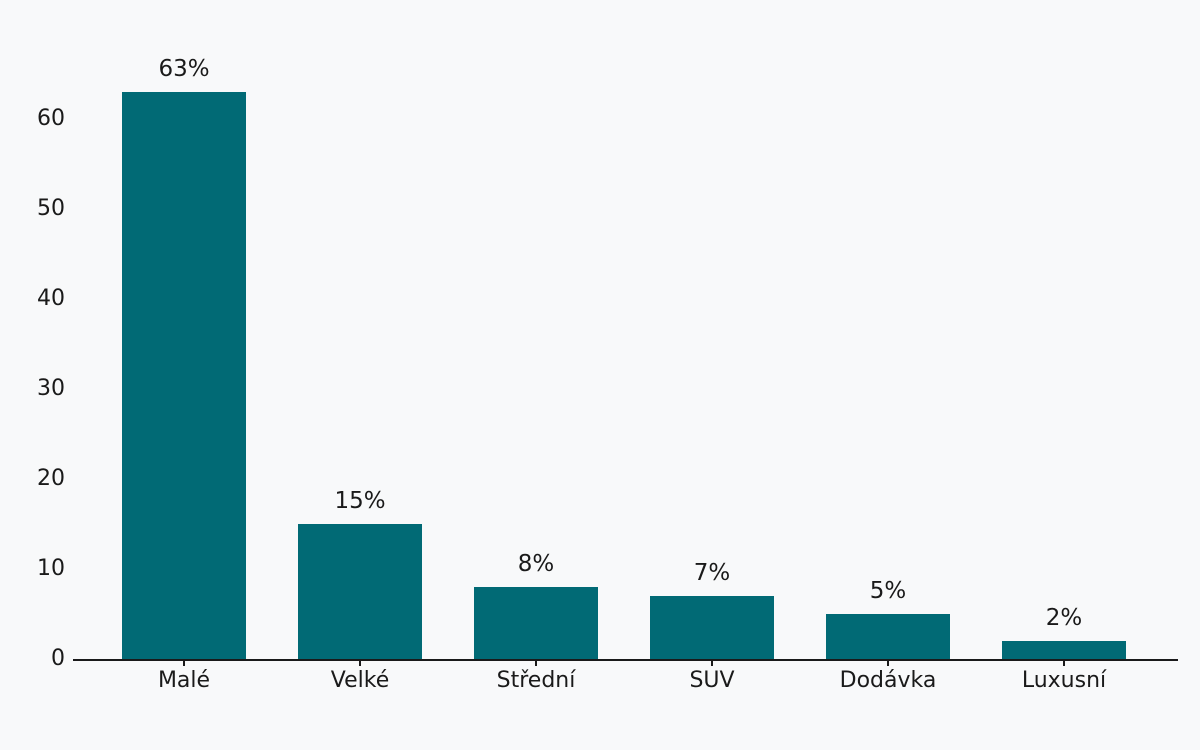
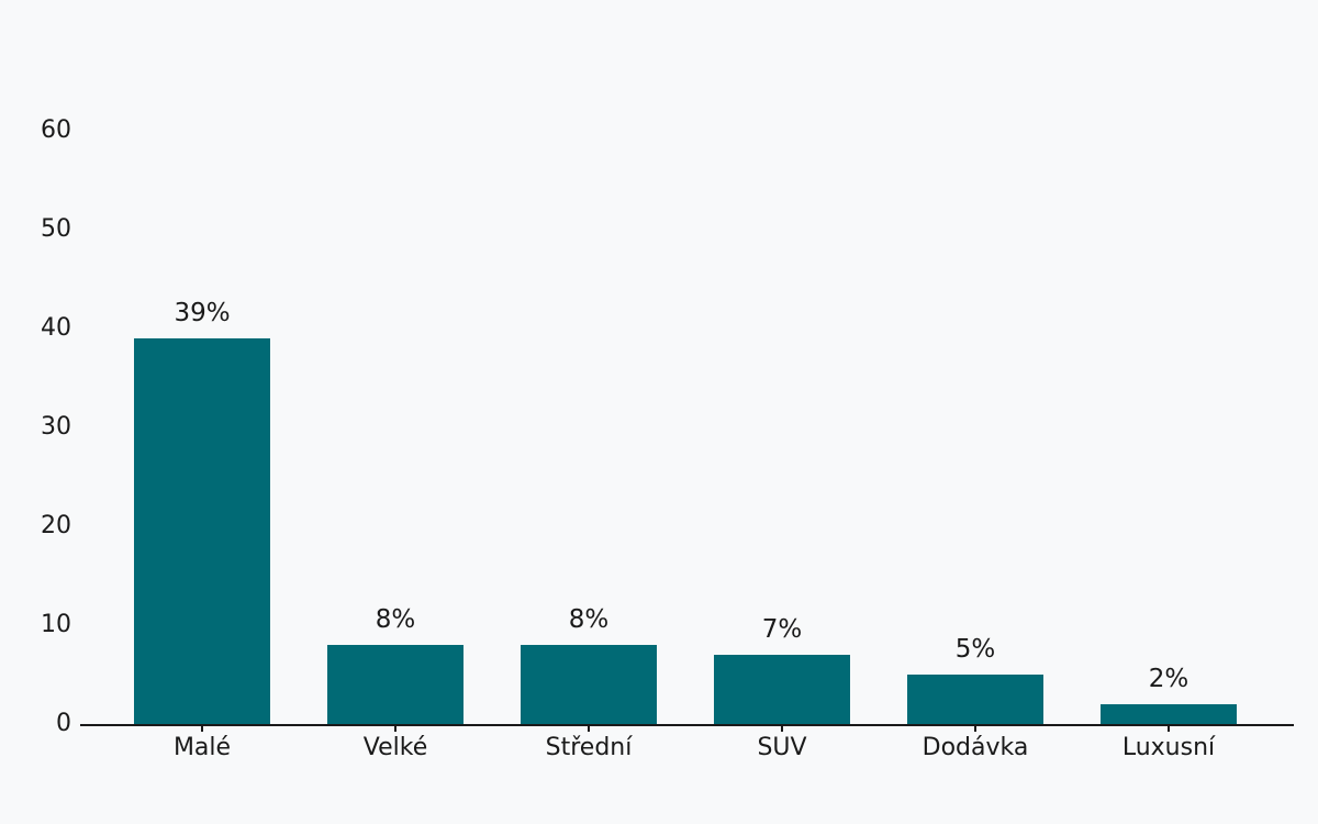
Malé: 63% -> 39%
Velké: 15% -> 8%
